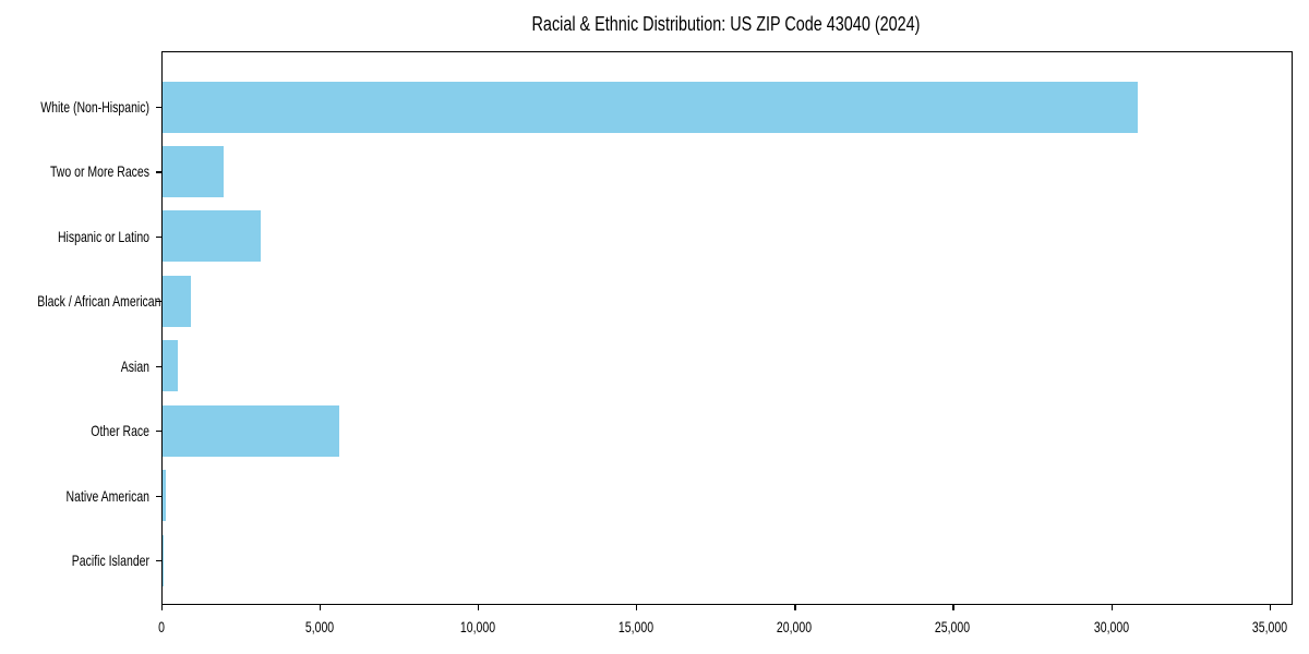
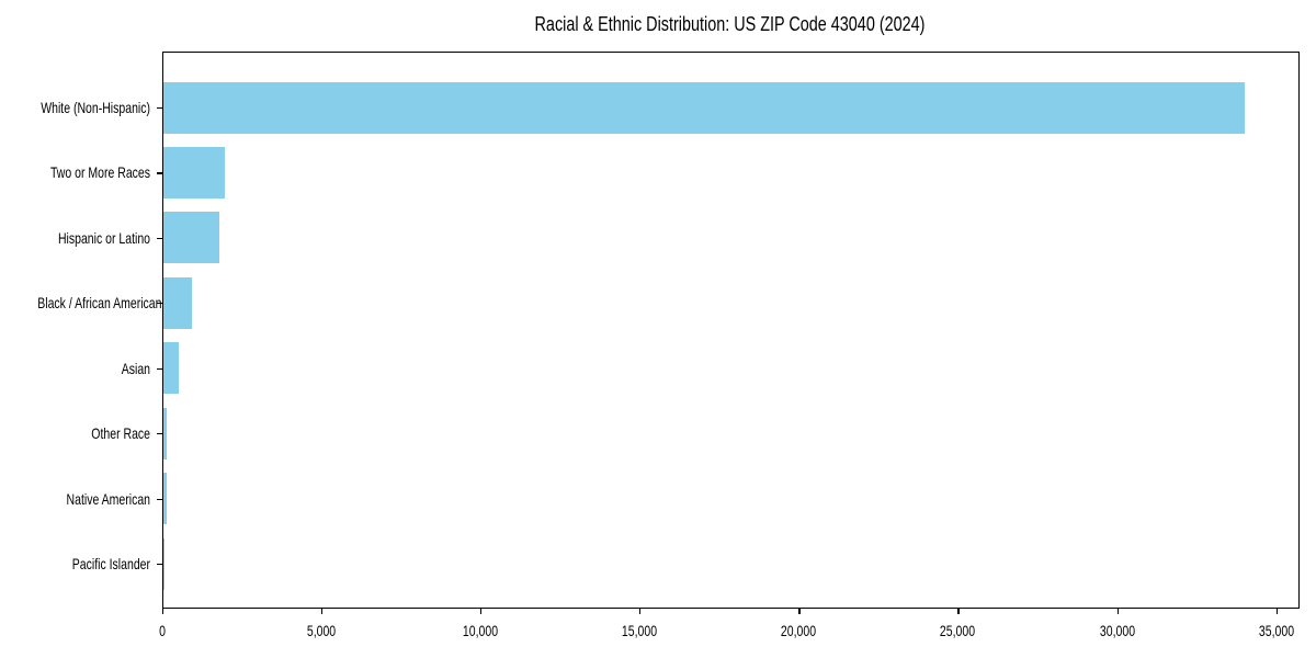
White (Non-Hispanic): 30800 -> 34000
Hispanic or Latino: 3100 -> 1800
Other Race: 5600 -> 100
